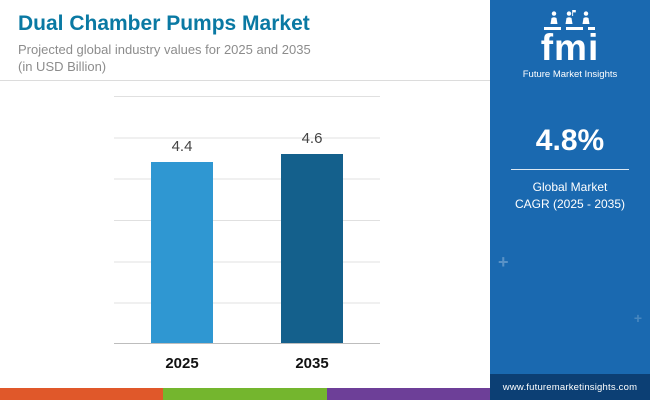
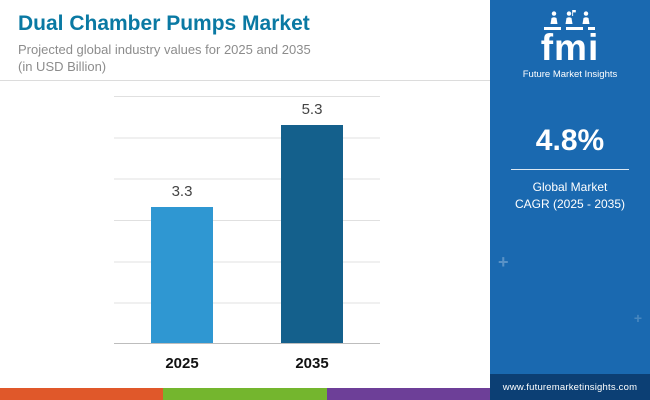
2025: 4.4 -> 3.3
2035: 4.6 -> 5.3
